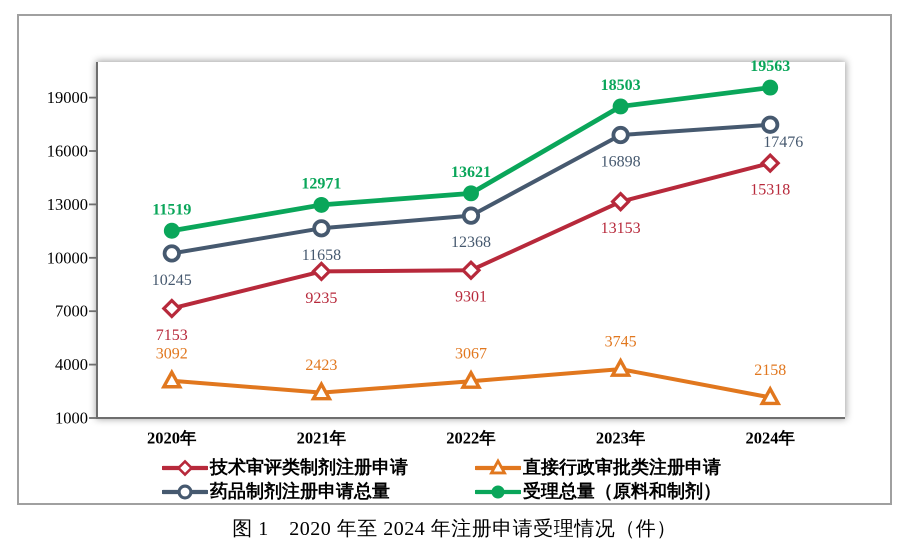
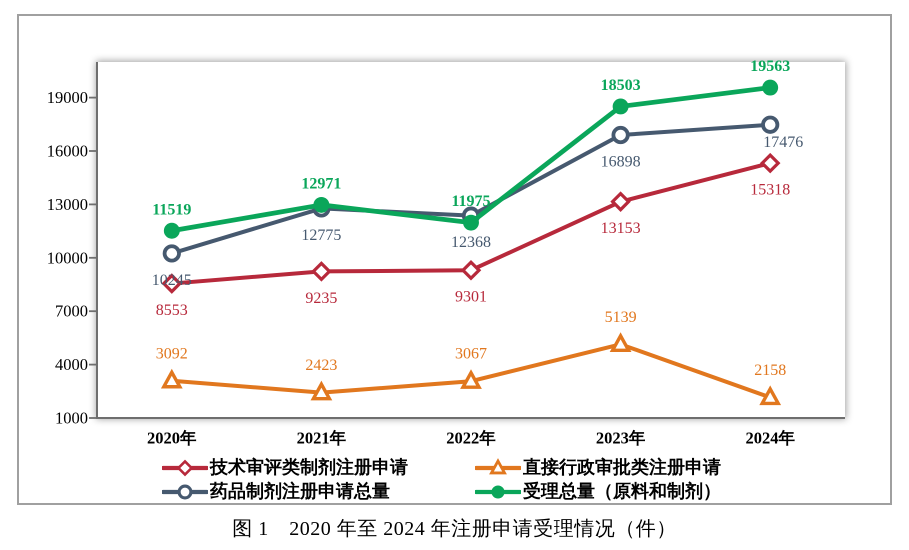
技术审评类制剂注册申请/2020年: 7153 -> 8553
药品制剂注册申请总量/2021年: 11658 -> 12775
受理总量（原料和制剂）/2022年: 13621 -> 11975
直接行政审批类注册申请/2023年: 3745 -> 5139
